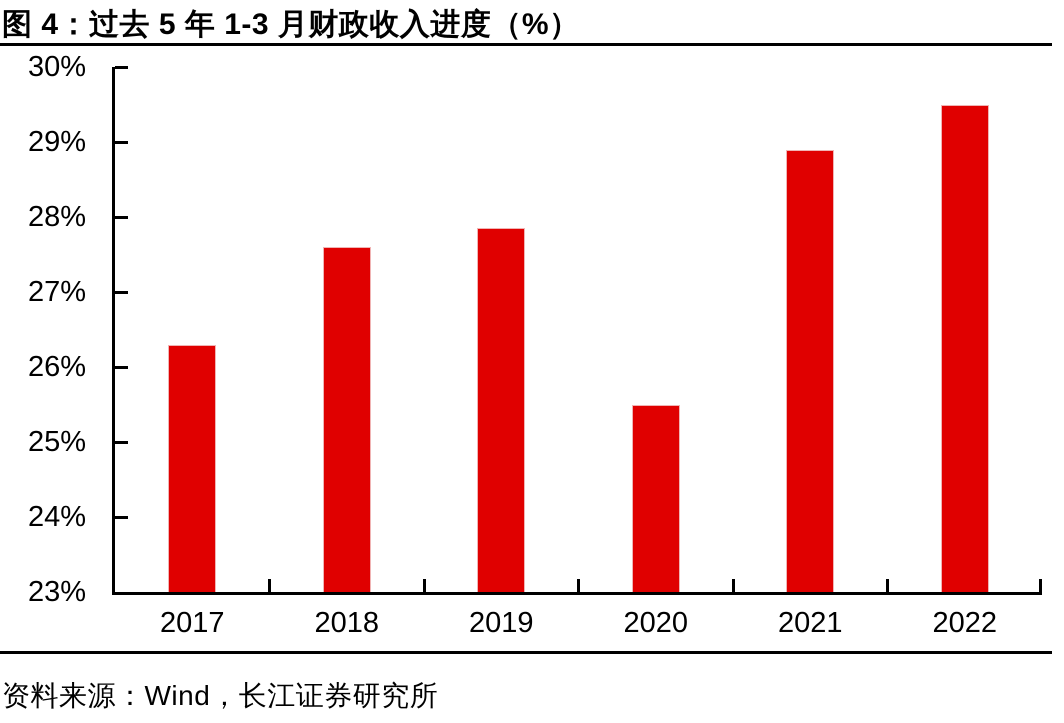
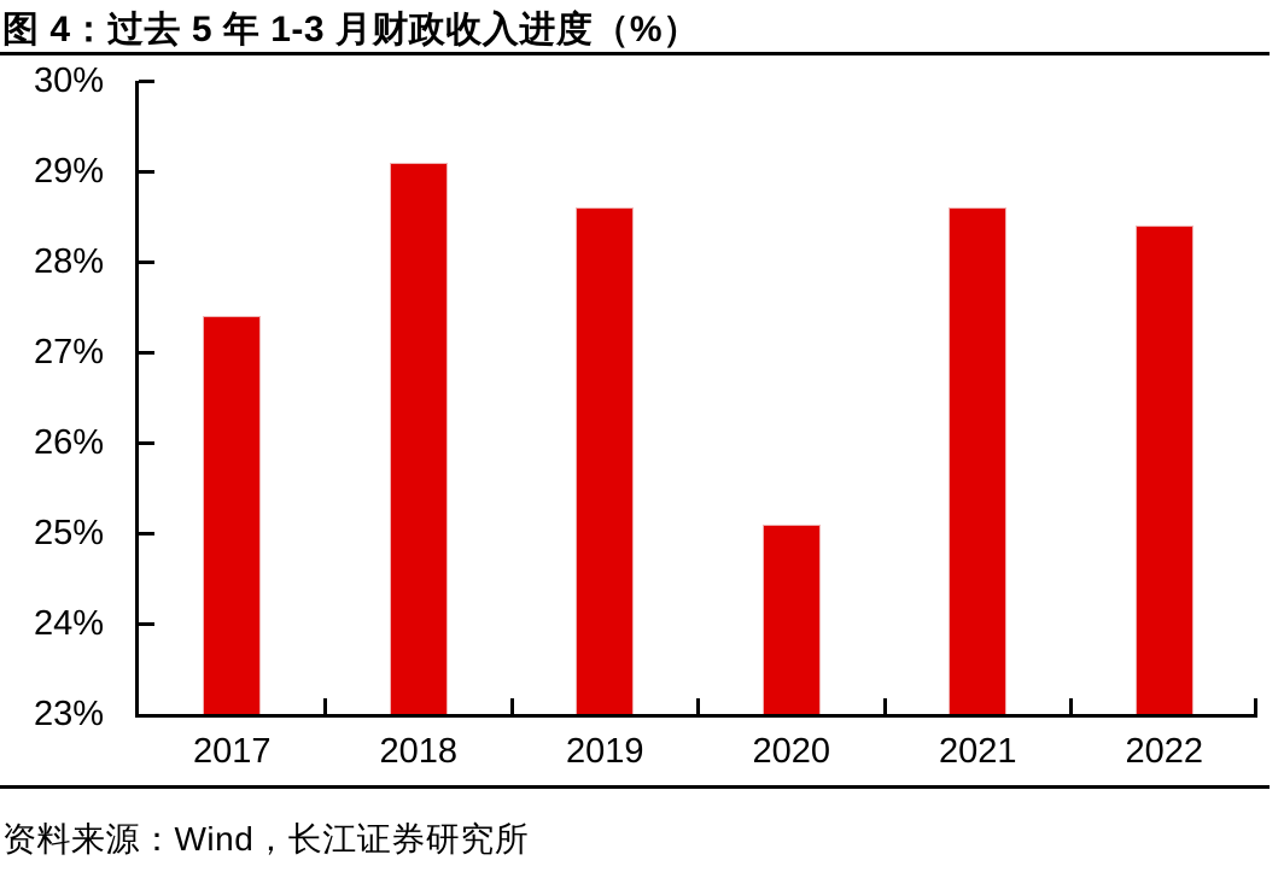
2017: 26.3% -> 27.4%
2018: 27.6% -> 29.1%
2019: 27.9% -> 28.6%
2020: 25.5% -> 25.1%
2021: 28.9% -> 28.6%
2022: 29.5% -> 28.4%
